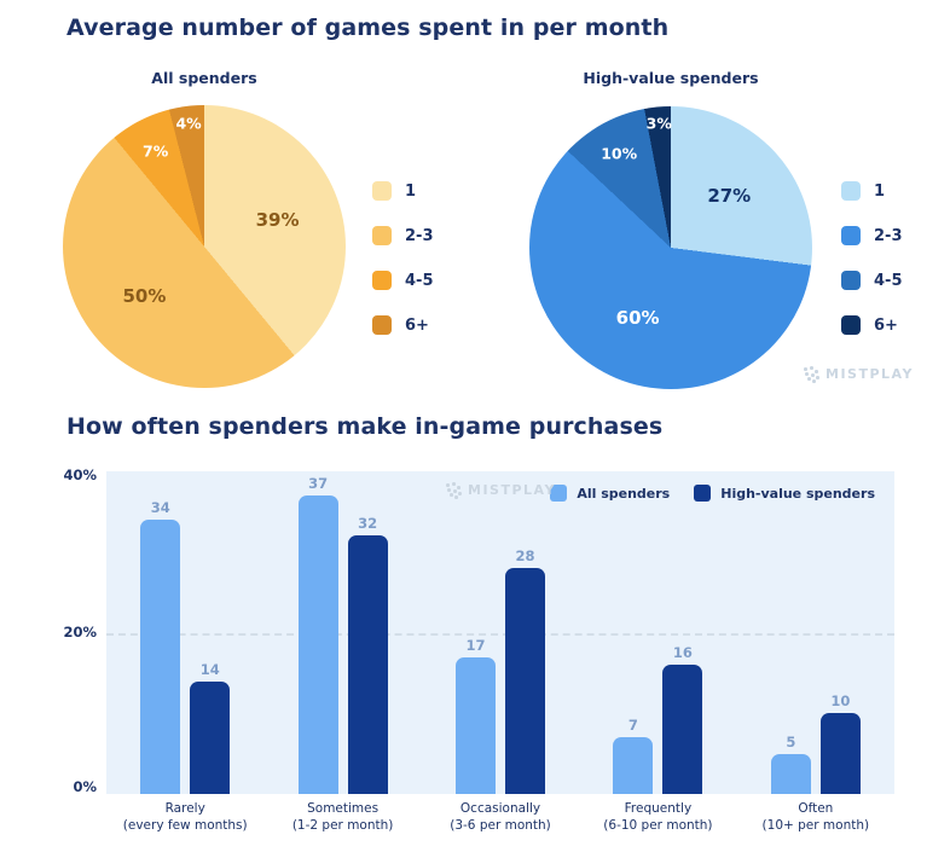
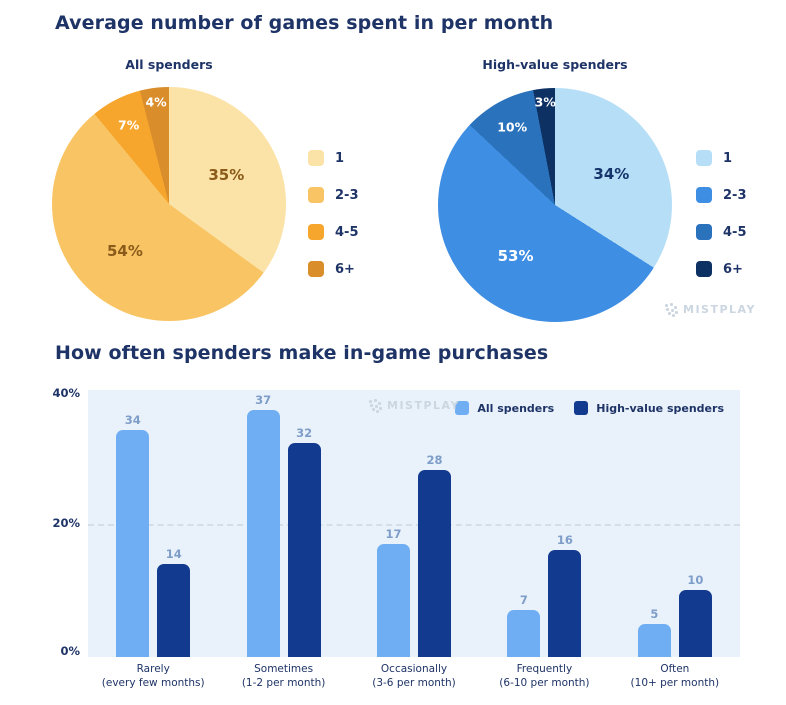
All spenders/1: 39% -> 35%
All spenders/2-3: 50% -> 54%
High-value spenders/1: 27% -> 34%
High-value spenders/2-3: 60% -> 53%
